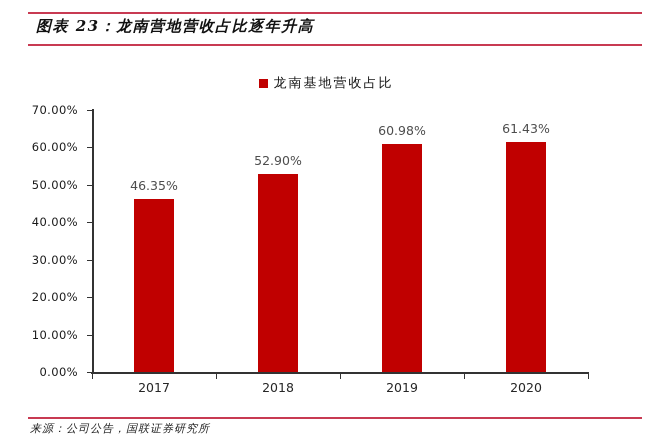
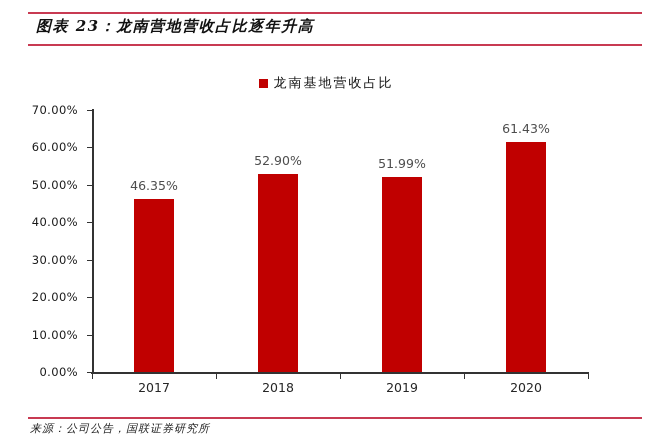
2019: 60.98% -> 51.99%
